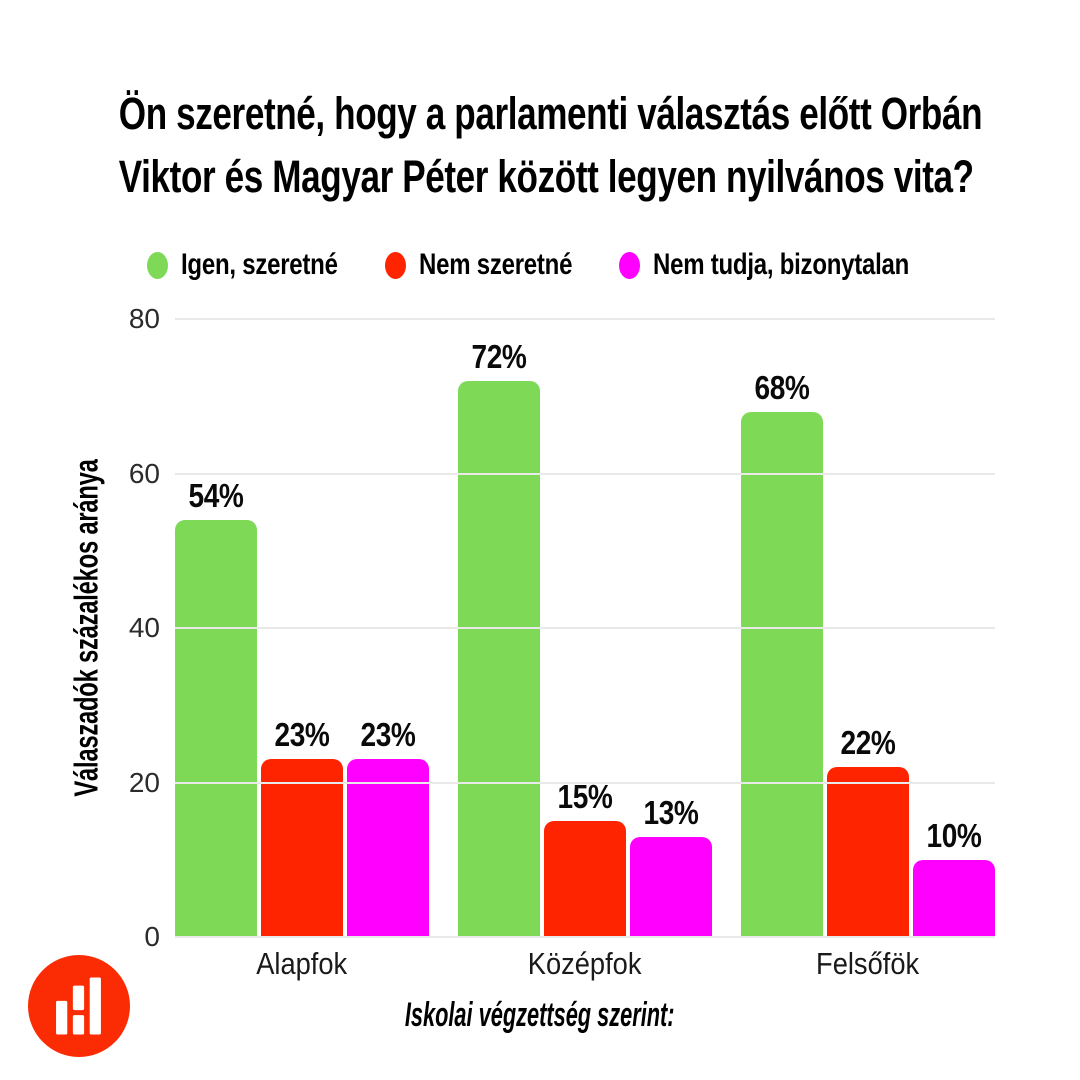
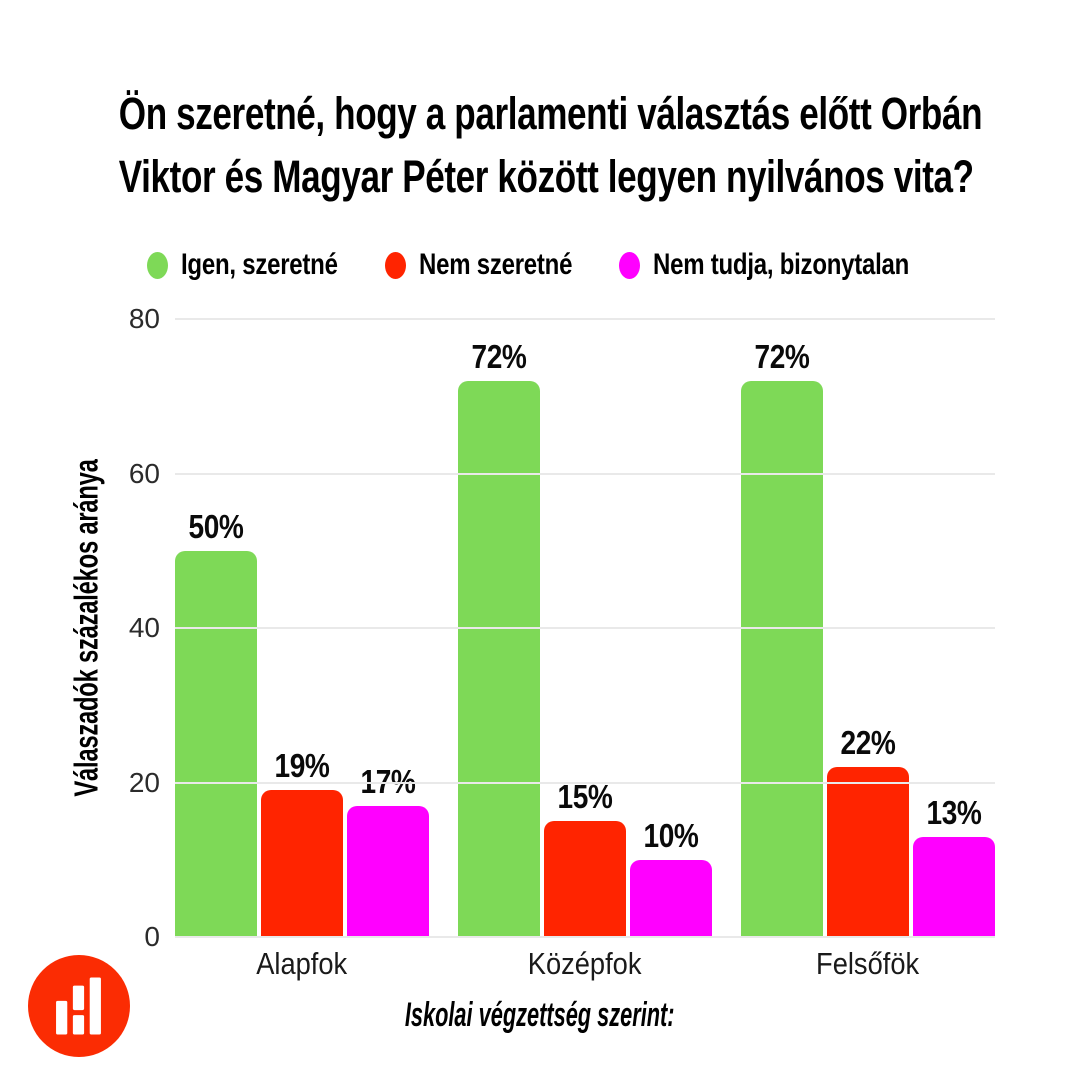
Igen, szeretné/Alapfok: 54% -> 50%
Nem szeretné/Alapfok: 23% -> 19%
Nem tudja, bizonytalan/Alapfok: 23% -> 17%
Nem tudja, bizonytalan/Középfok: 13% -> 10%
Igen, szeretné/Felsőfök: 68% -> 72%
Nem tudja, bizonytalan/Felsőfök: 10% -> 13%
